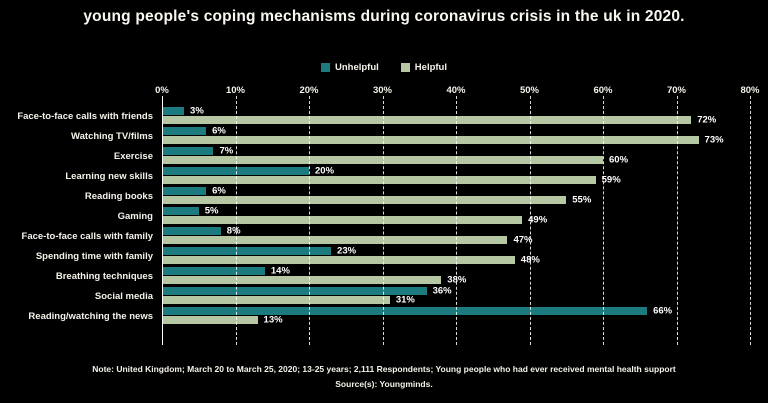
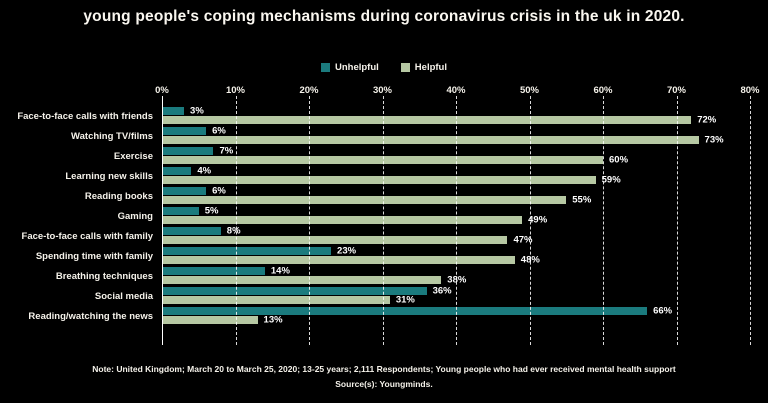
Unhelpful/Learning new skills: 20% -> 4%
